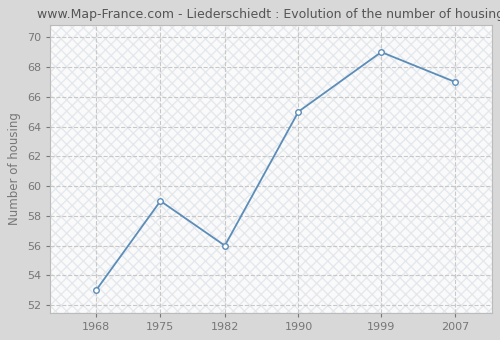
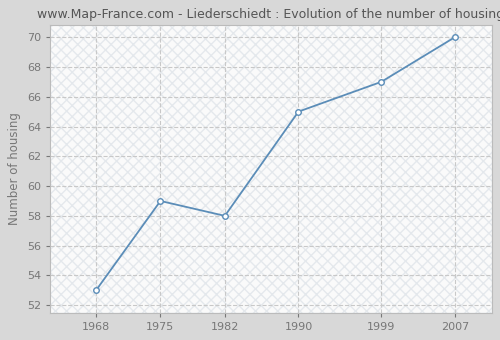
1982: 56 -> 58
1999: 69 -> 67
2007: 67 -> 70
